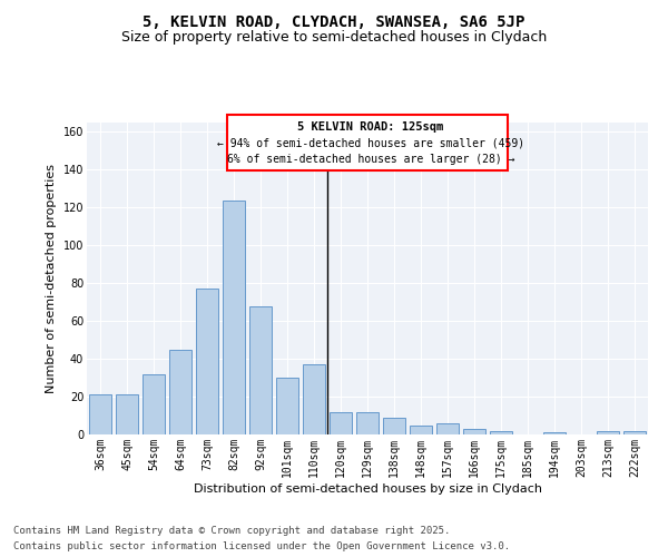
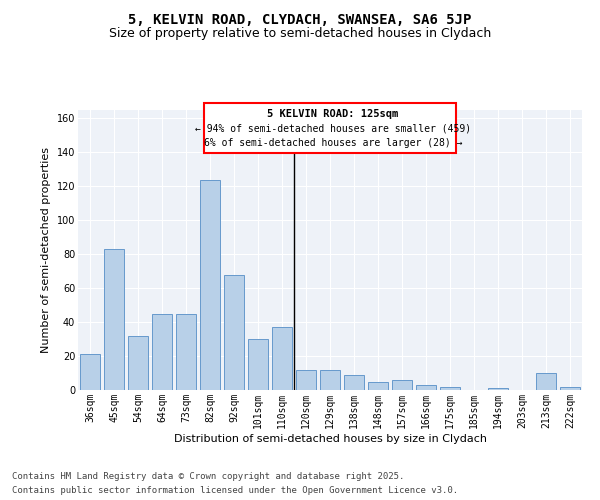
45sqm: 21 -> 83
73sqm: 77 -> 45
213sqm: 2 -> 10
